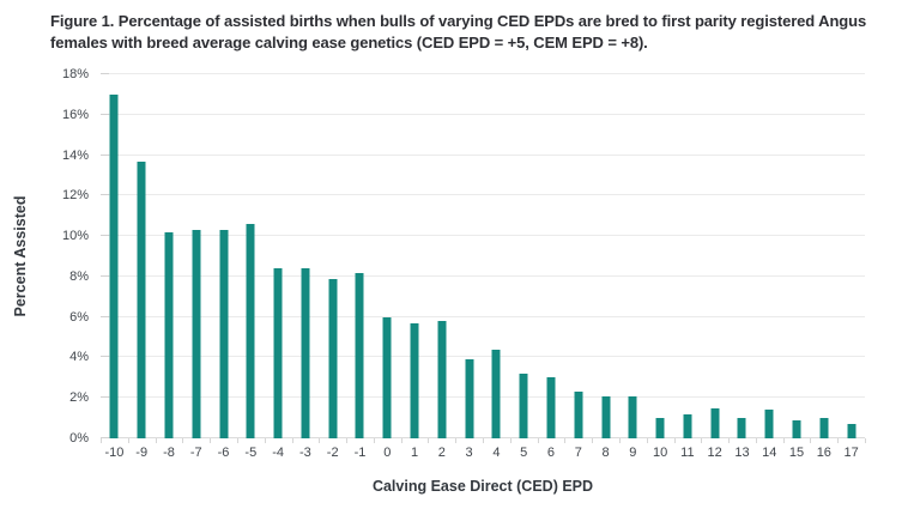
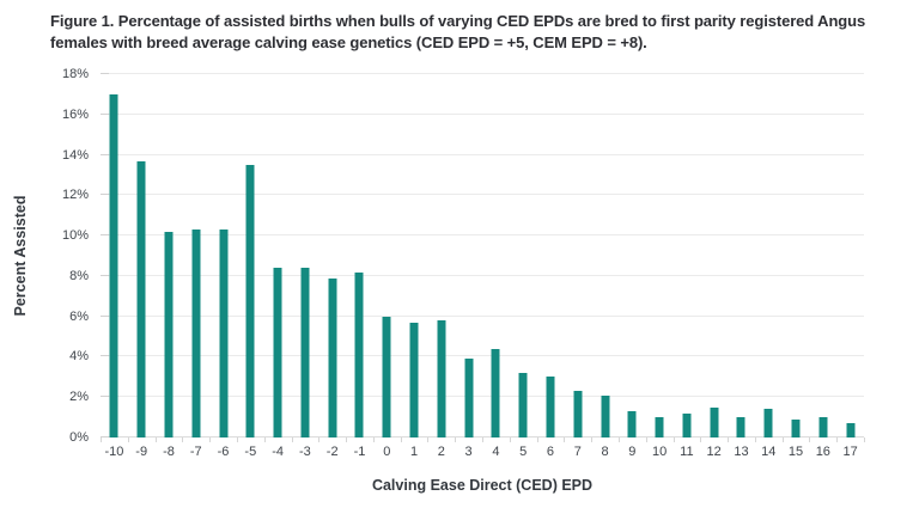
-5: 10.6% -> 13.5%
9: 2.1% -> 1.3%
